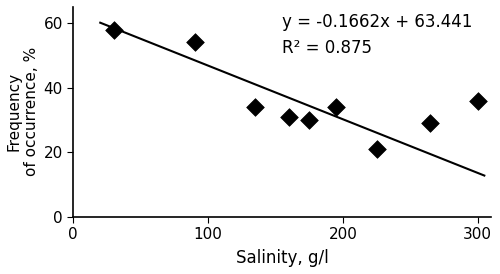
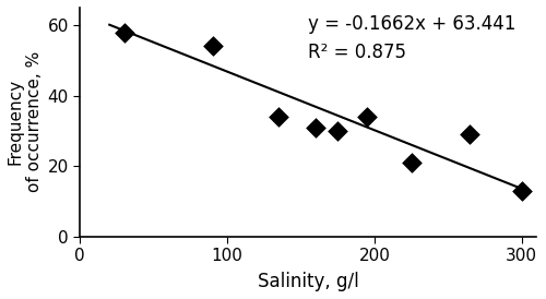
300: 36 -> 13
